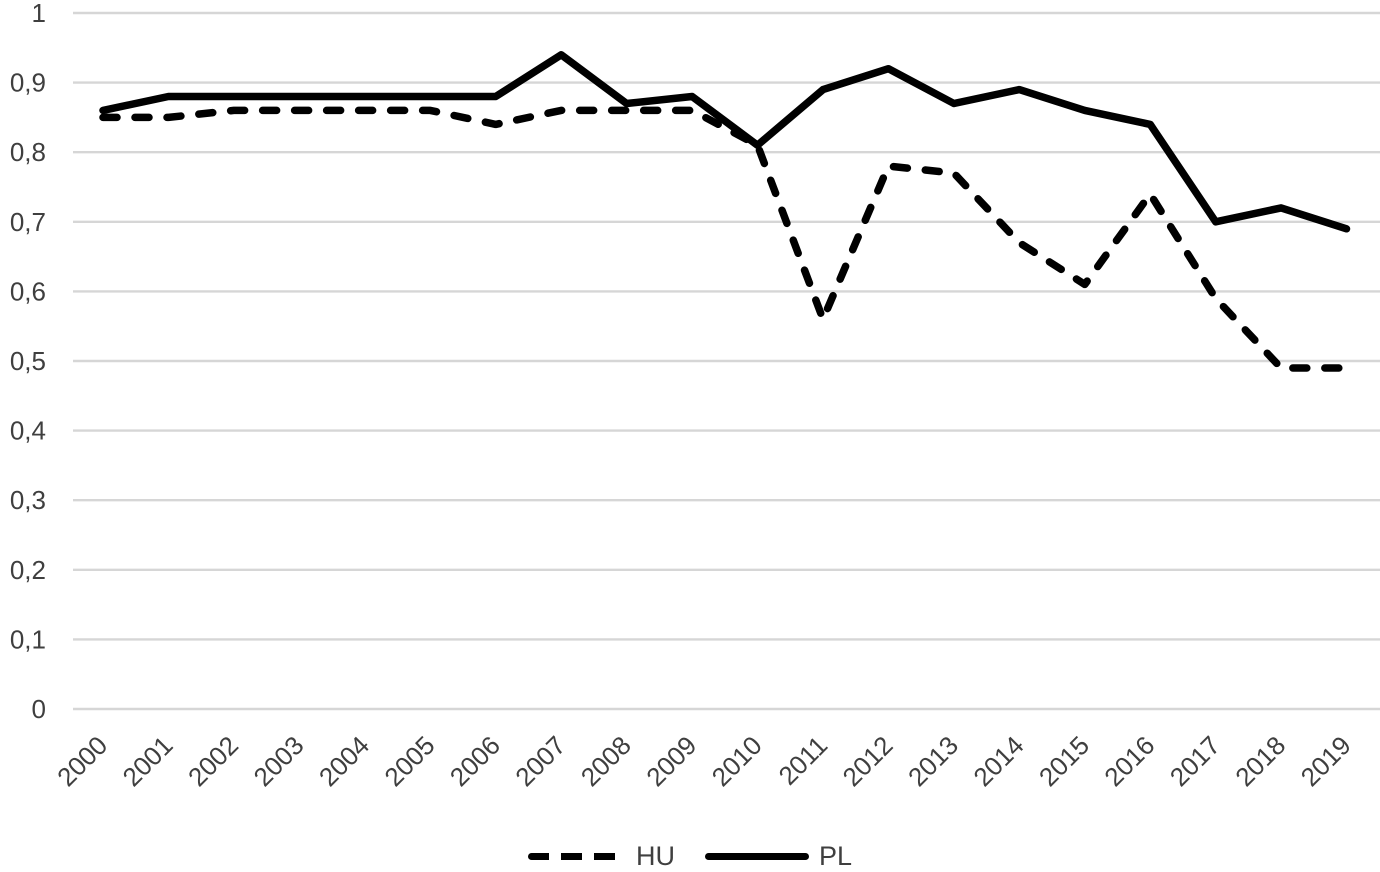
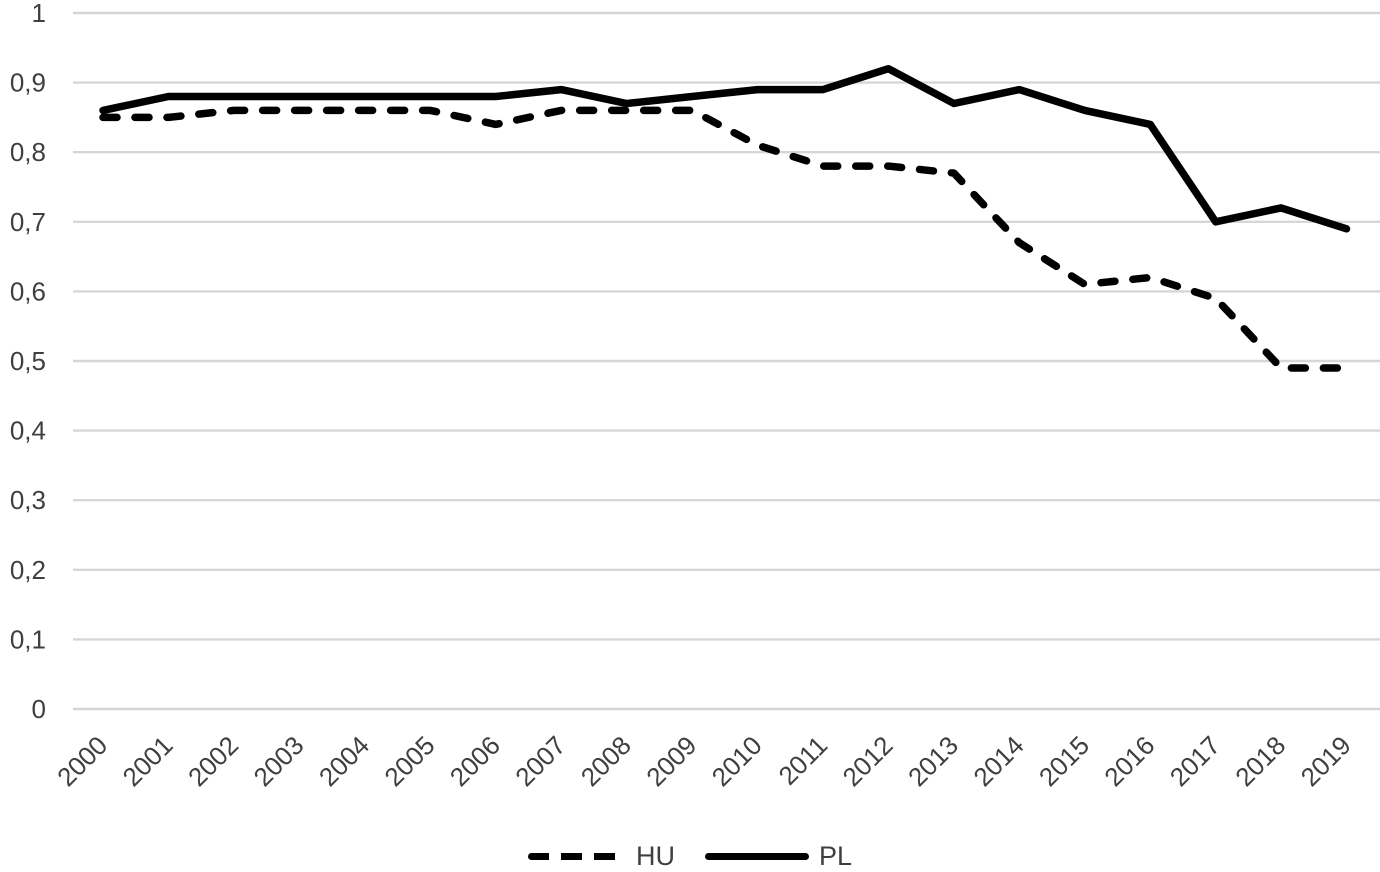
PL/2007: 0,94 -> 0,89
PL/2010: 0,81 -> 0,89
HU/2011: 0,56 -> 0,78
HU/2016: 0,74 -> 0,62
